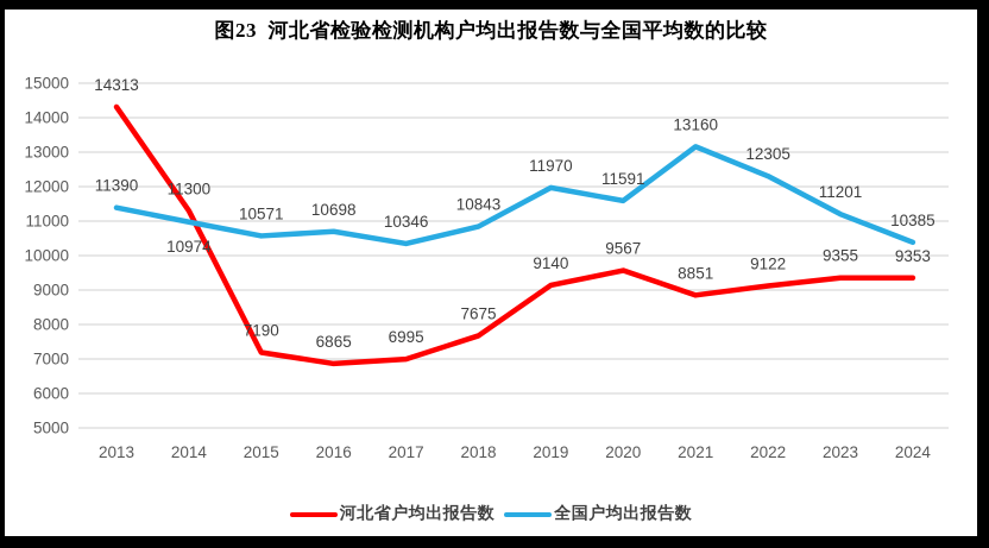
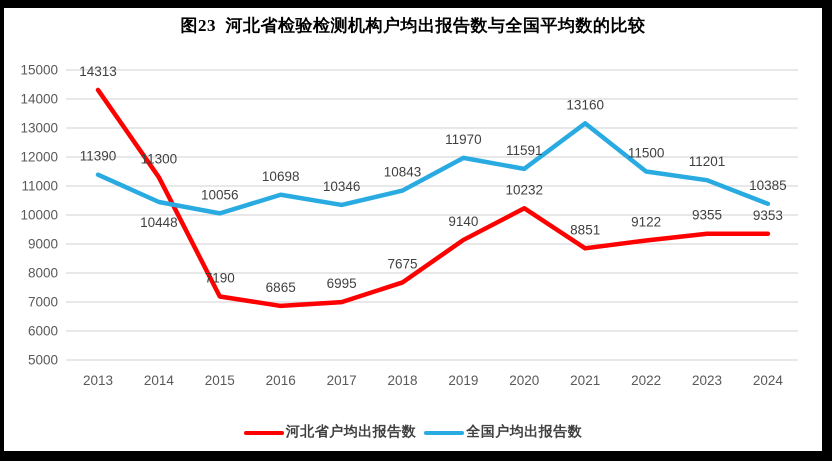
全国户均出报告数/2014: 10974 -> 10448
全国户均出报告数/2015: 10571 -> 10056
河北省户均出报告数/2020: 9567 -> 10232
全国户均出报告数/2022: 12305 -> 11500
